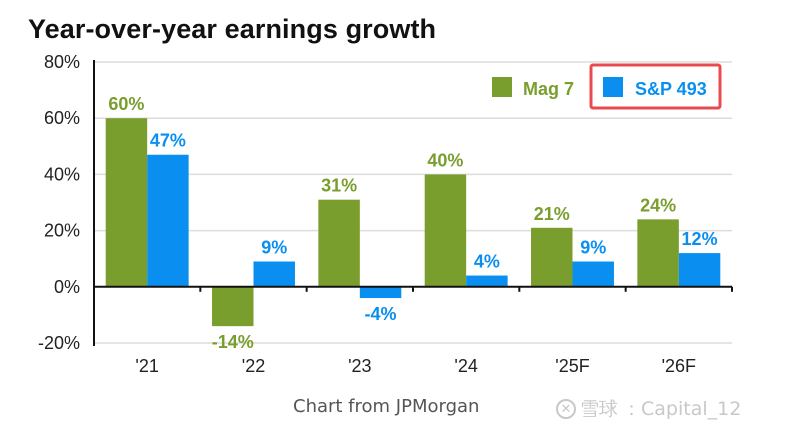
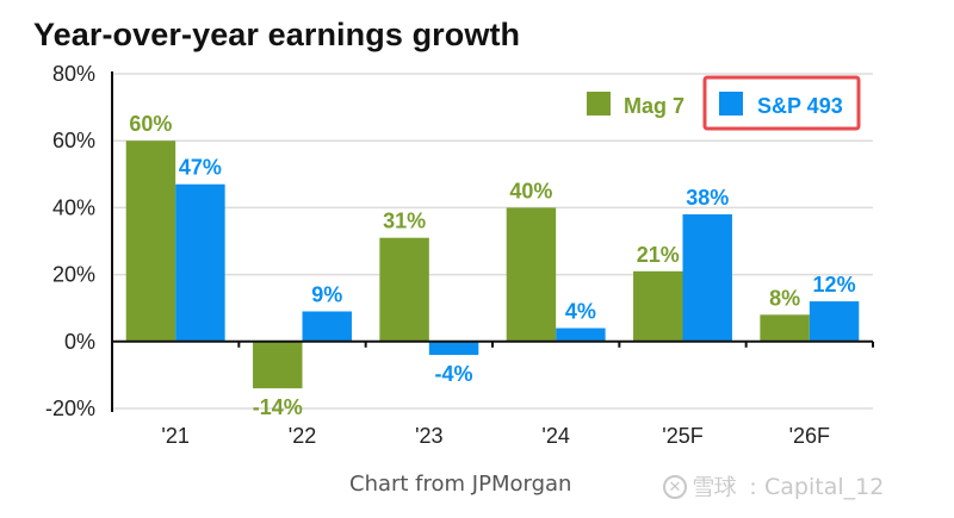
S&P 493/'25F: 9% -> 38%
Mag 7/'26F: 24% -> 8%
